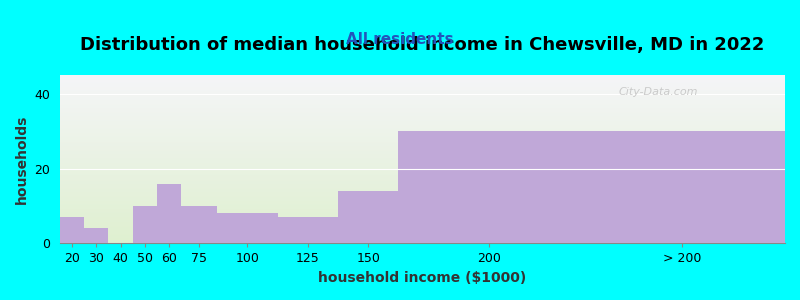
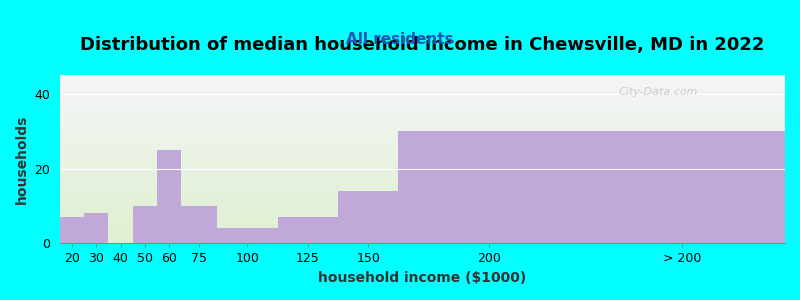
30: 4 -> 8
60: 16 -> 25
100: 8 -> 4
